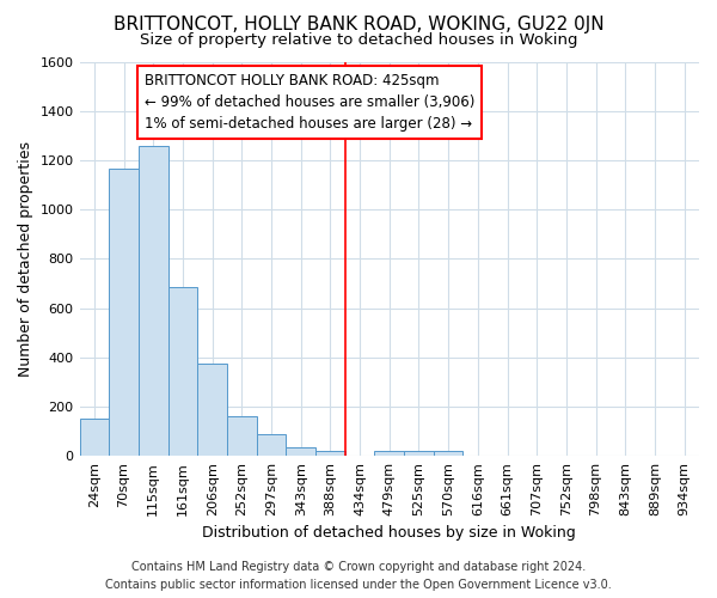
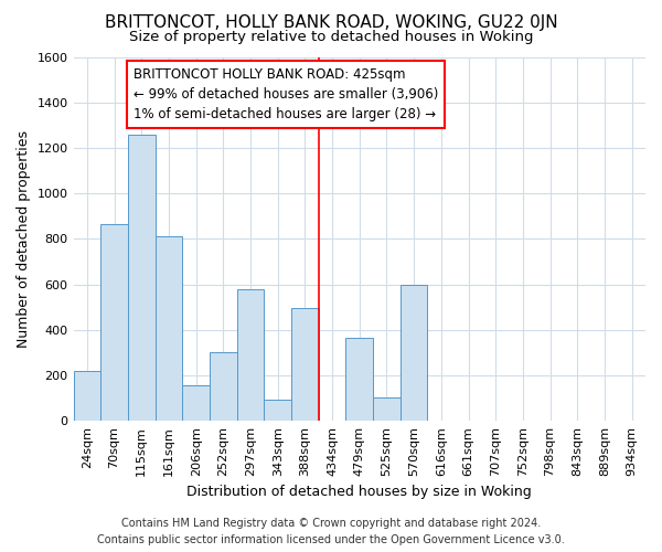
24sqm: 150 -> 220
70sqm: 1165 -> 865
161sqm: 685 -> 810
206sqm: 375 -> 155
252sqm: 160 -> 300
297sqm: 90 -> 580
343sqm: 35 -> 95
388sqm: 20 -> 495
479sqm: 20 -> 365
525sqm: 20 -> 105
570sqm: 18 -> 600
